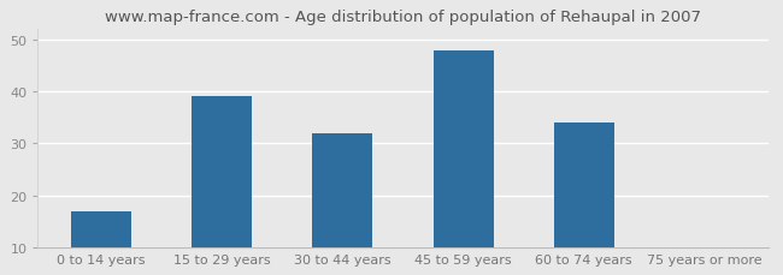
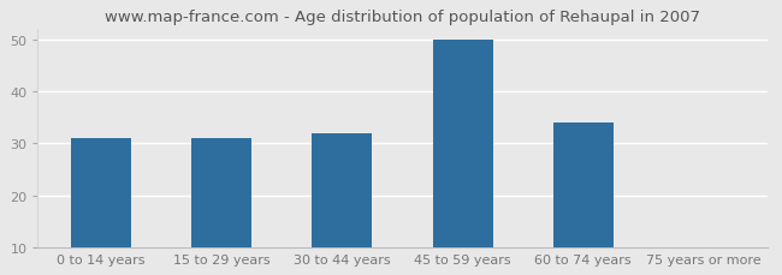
0 to 14 years: 17 -> 31
15 to 29 years: 39 -> 31
45 to 59 years: 48 -> 50
